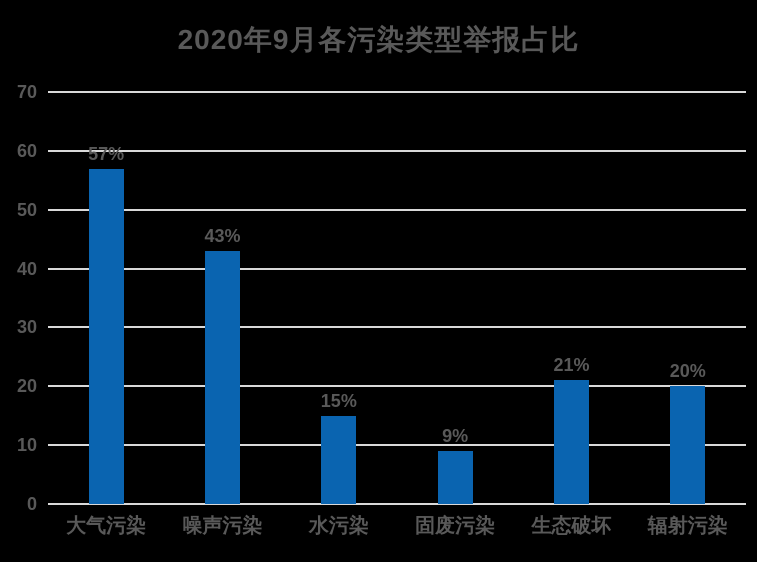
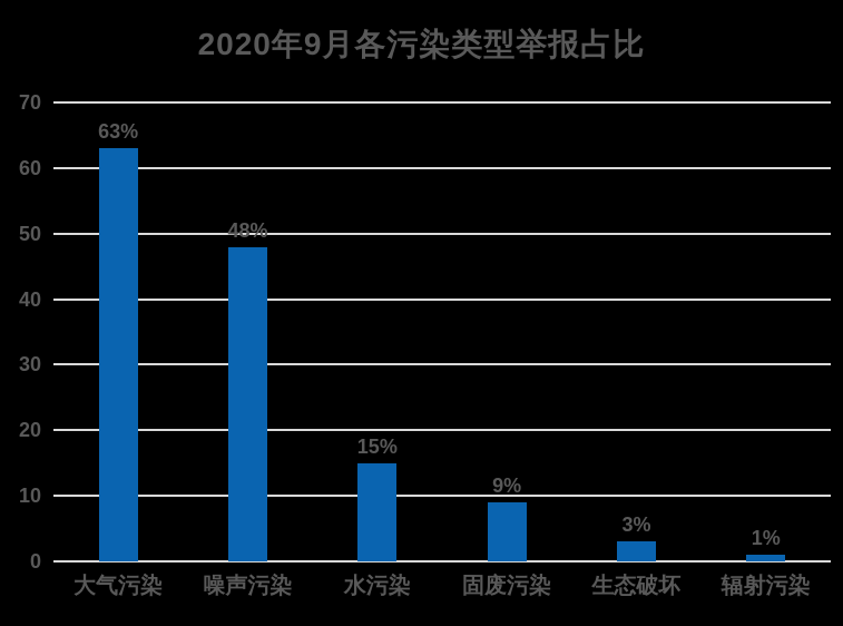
大气污染: 57% -> 63%
噪声污染: 43% -> 48%
生态破坏: 21% -> 3%
辐射污染: 20% -> 1%
